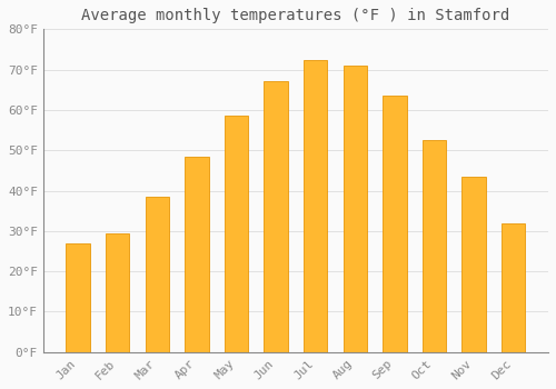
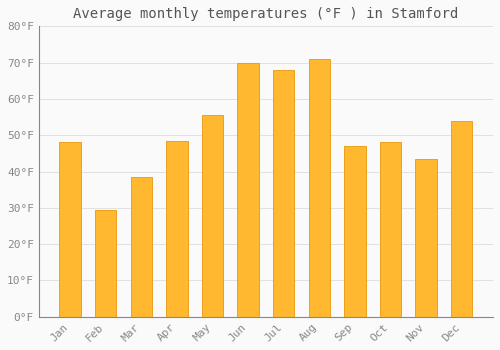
Jan: 27.0°F -> 48.0°F
May: 58.5°F -> 55.5°F
Jun: 67.0°F -> 70.0°F
Jul: 72.5°F -> 68.0°F
Sep: 63.5°F -> 47.0°F
Oct: 52.5°F -> 48.0°F
Dec: 32.0°F -> 54.0°F
